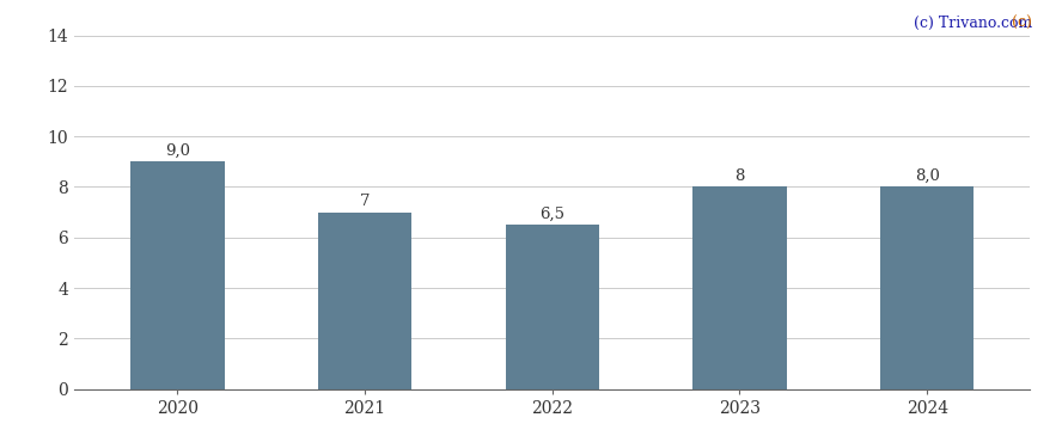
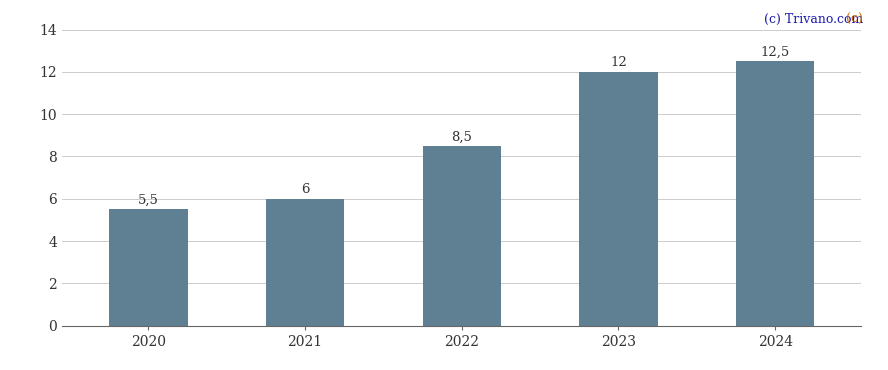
2020: 9,0 -> 5,5
2021: 7 -> 6
2022: 6,5 -> 8,5
2023: 8 -> 12
2024: 8,0 -> 12,5
